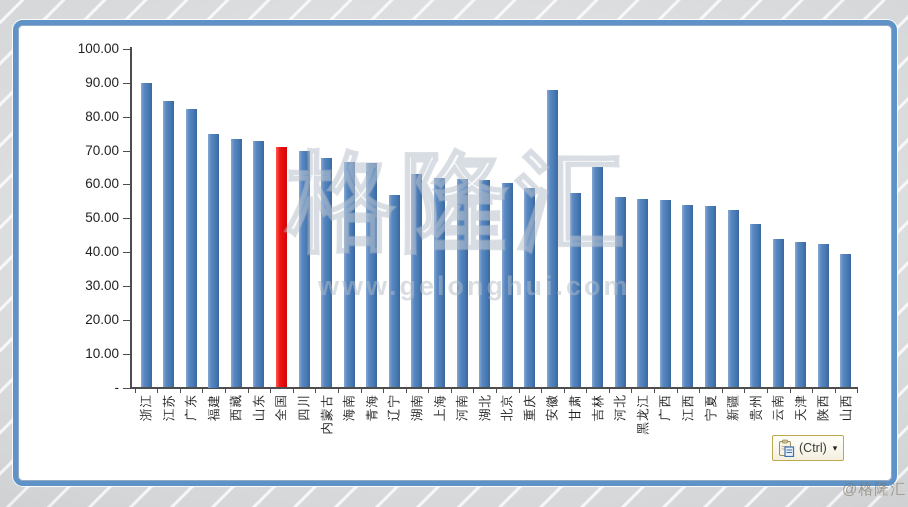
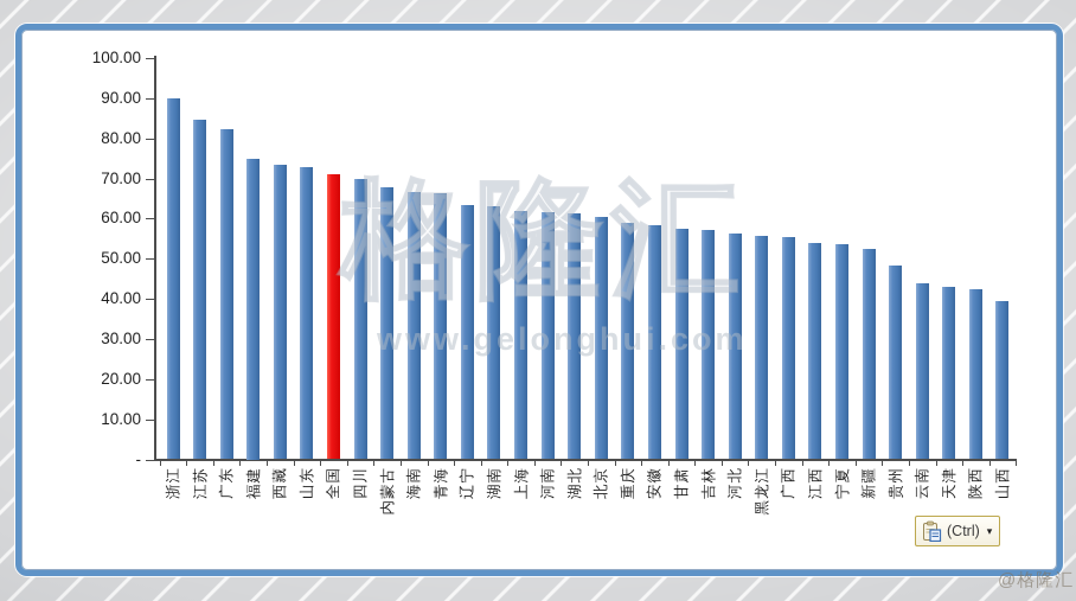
辽宁: 57 -> 63
安徽: 88 -> 58
吉林: 65 -> 57
